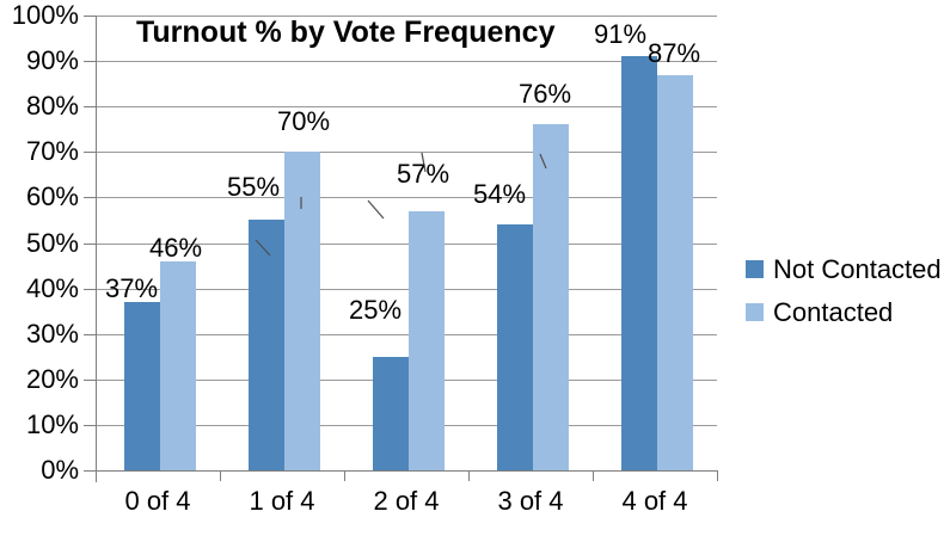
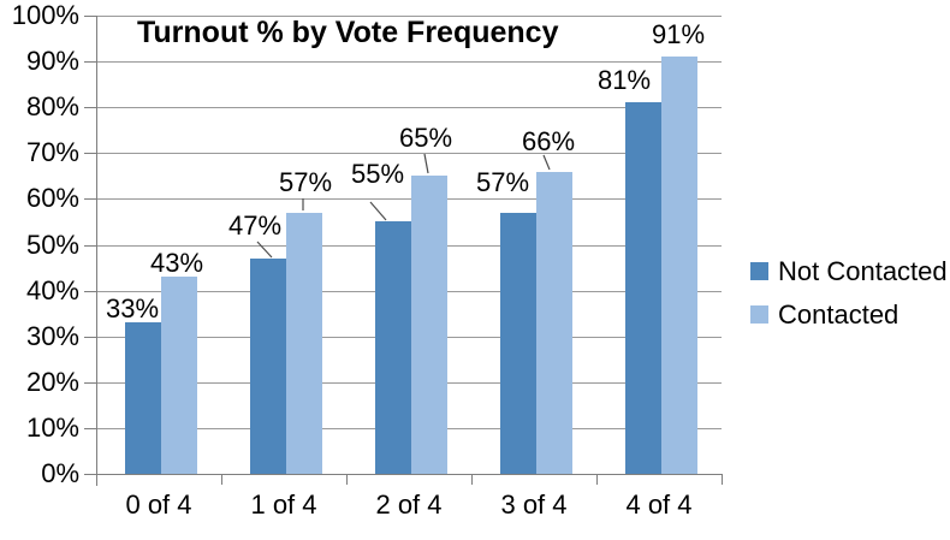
Not Contacted/0 of 4: 37% -> 33%
Contacted/0 of 4: 46% -> 43%
Not Contacted/1 of 4: 55% -> 47%
Contacted/1 of 4: 70% -> 57%
Not Contacted/2 of 4: 25% -> 55%
Contacted/2 of 4: 57% -> 65%
Not Contacted/3 of 4: 54% -> 57%
Contacted/3 of 4: 76% -> 66%
Not Contacted/4 of 4: 91% -> 81%
Contacted/4 of 4: 87% -> 91%
